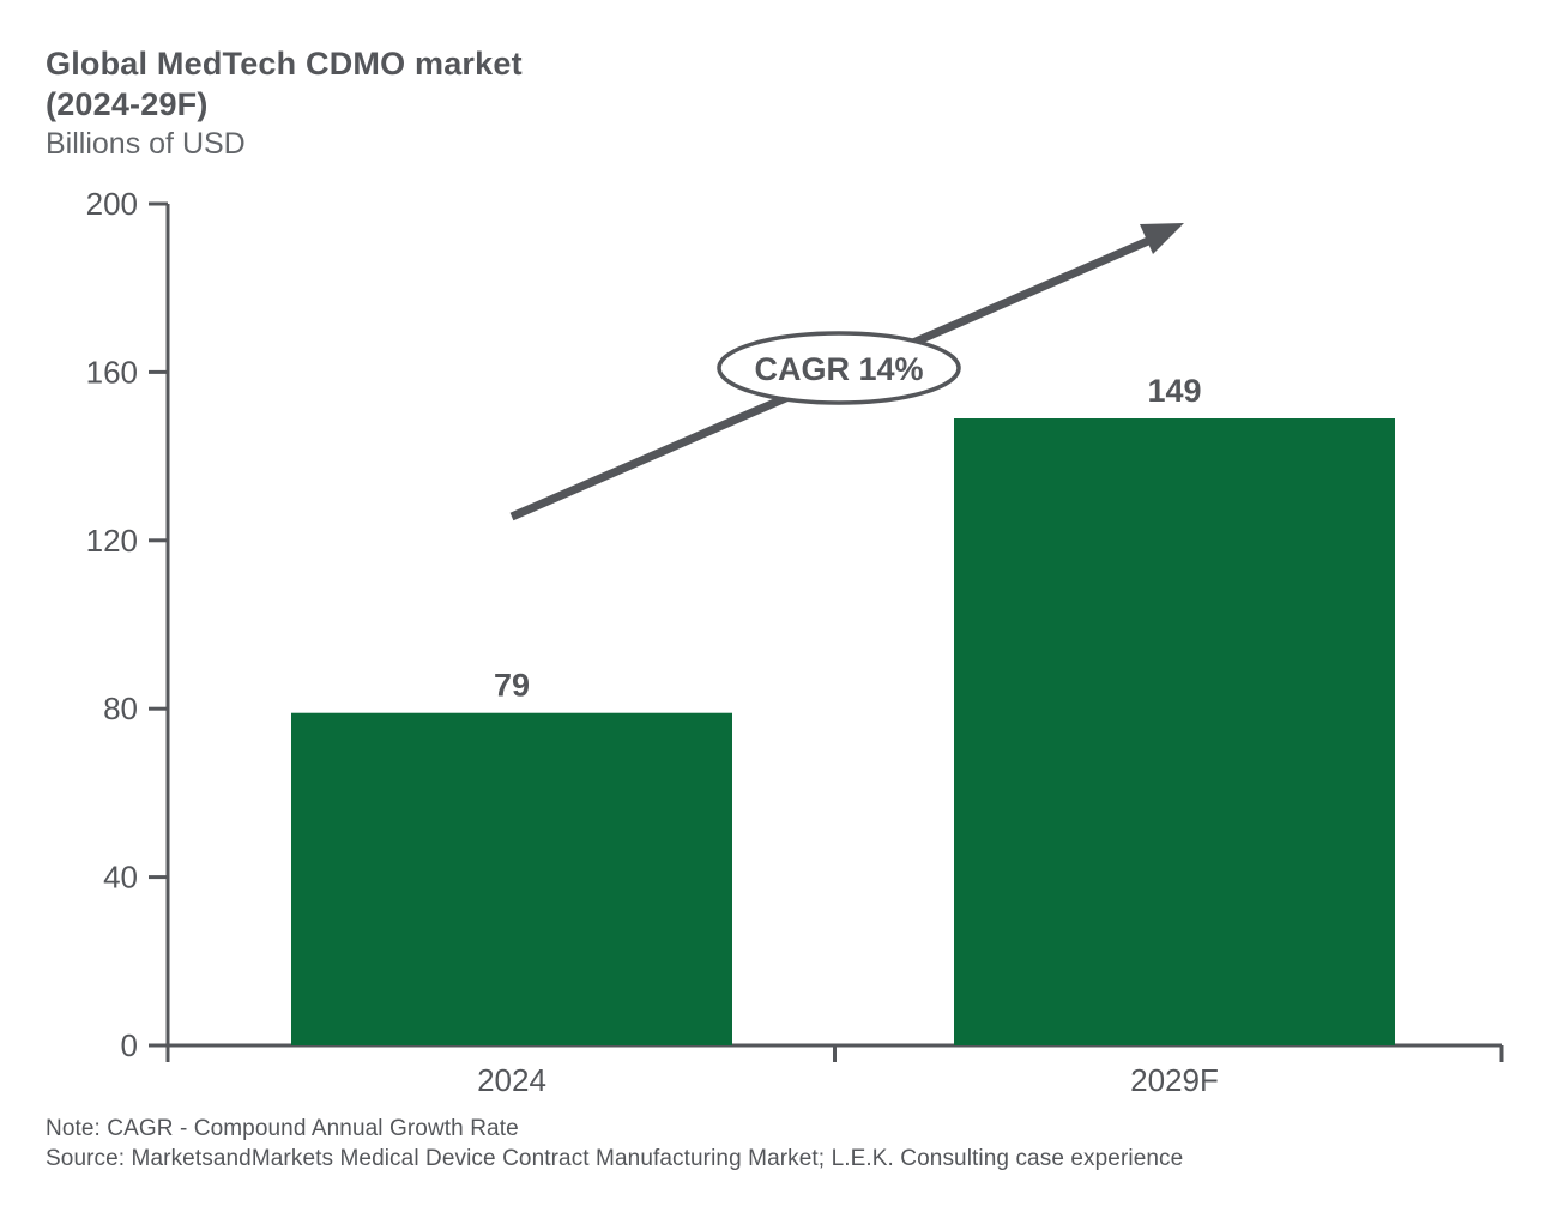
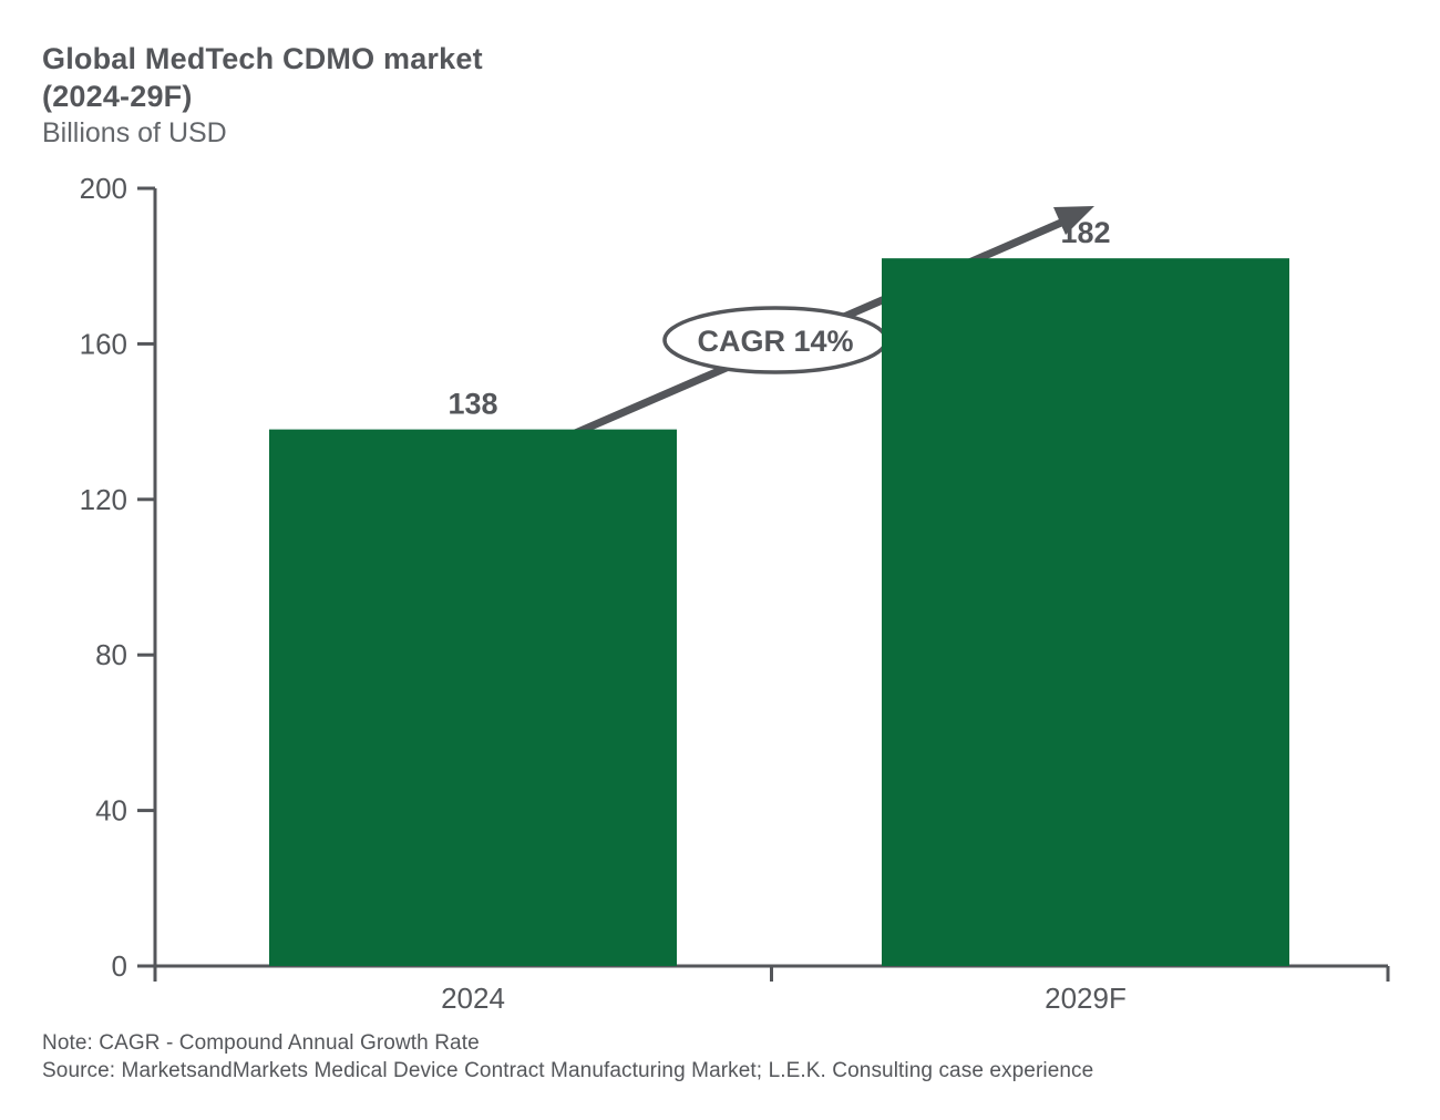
2024: 79 -> 138
2029F: 149 -> 182
